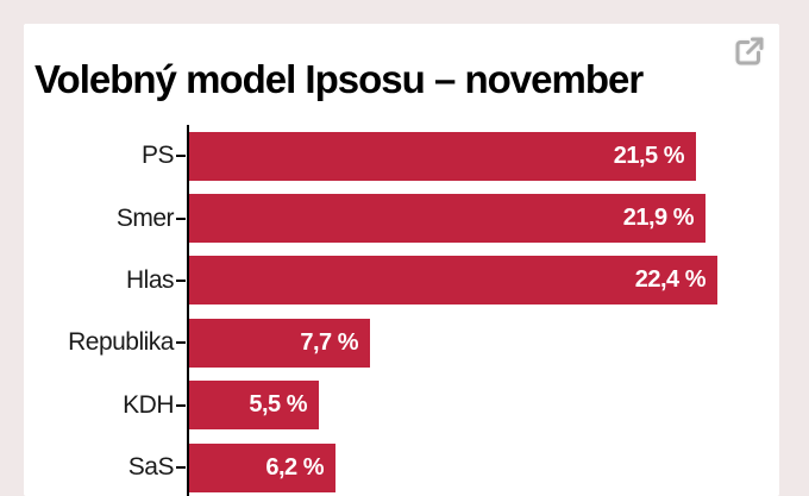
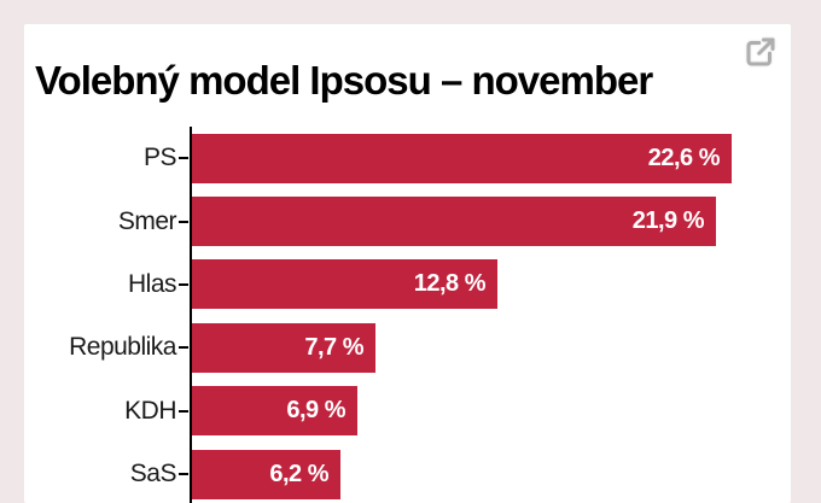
PS: 21,5 -> 22,6
Hlas: 22,4 -> 12,8
KDH: 5,5 -> 6,9
